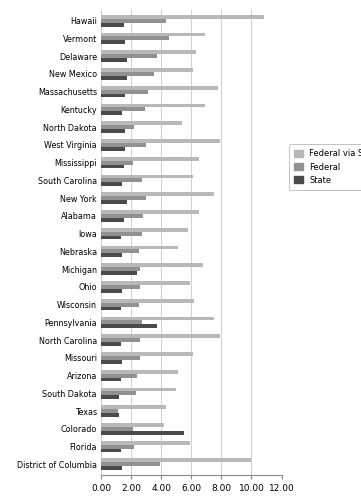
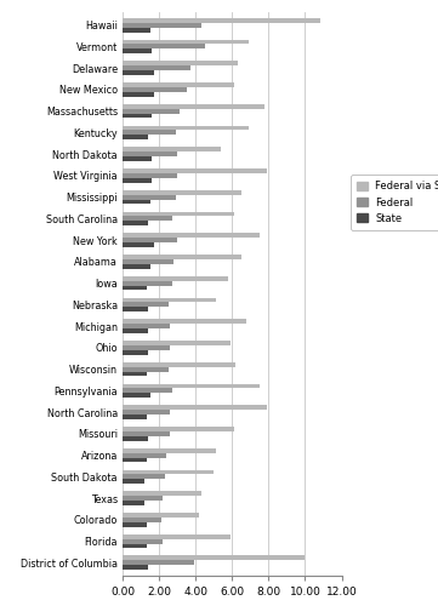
Federal/North Dakota: 2.2 -> 3.0
Federal/Mississippi: 2.1 -> 2.9
State/Michigan: 2.4 -> 1.4
State/Pennsylvania: 3.7 -> 1.5
Federal/Texas: 1.1 -> 2.2
State/Colorado: 5.5 -> 1.3
